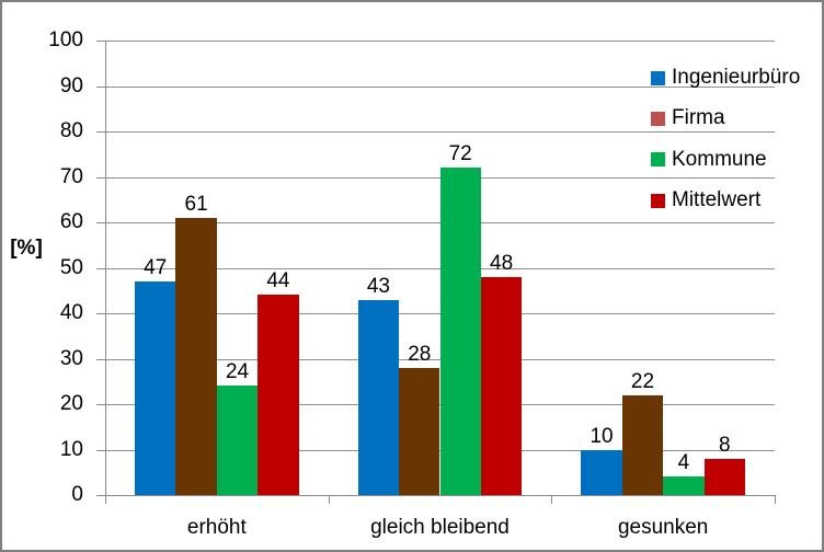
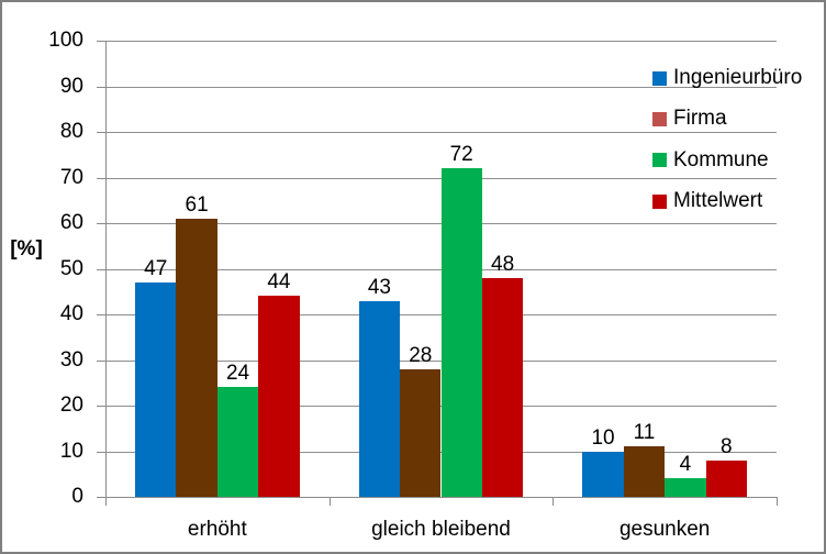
Firma/gesunken: 22 -> 11
